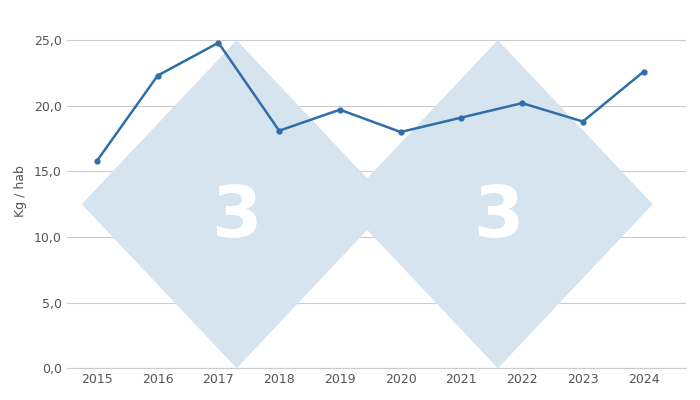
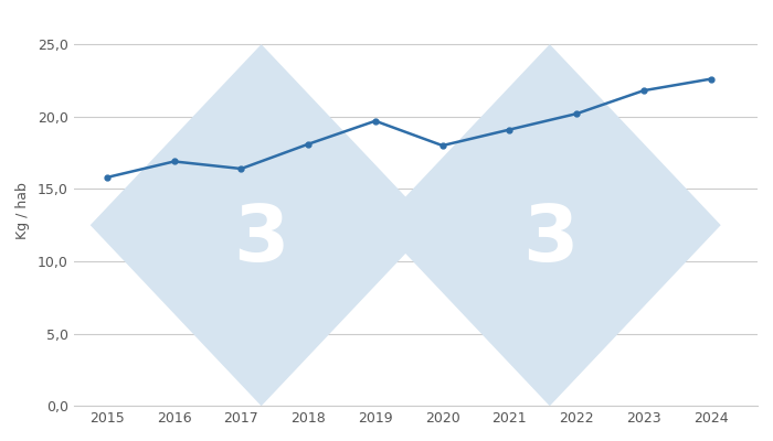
2016: 22,3 -> 16,9
2017: 24,8 -> 16,4
2023: 18,8 -> 21,8
